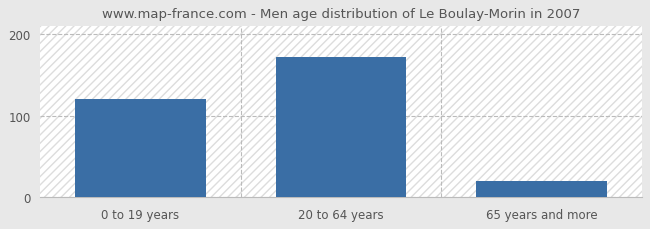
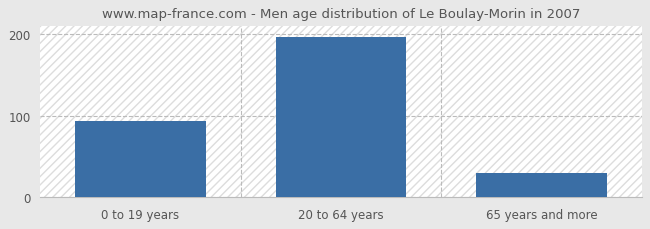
0 to 19 years: 120 -> 93
20 to 64 years: 172 -> 196
65 years and more: 20 -> 30
